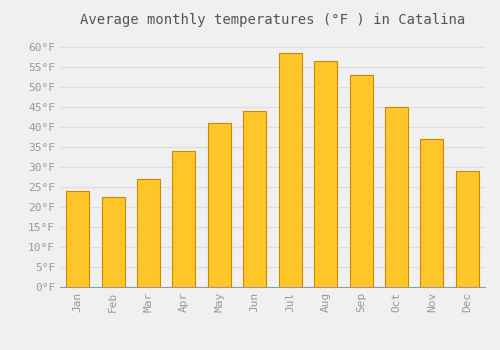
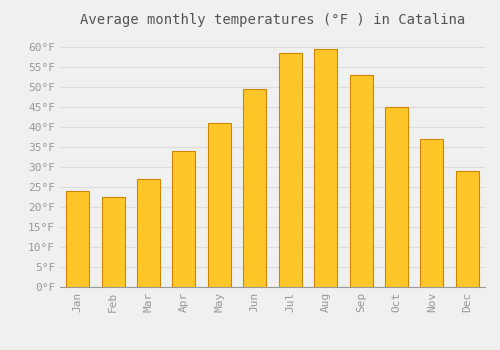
Jun: 44.0°F -> 49.5°F
Aug: 56.5°F -> 59.5°F
